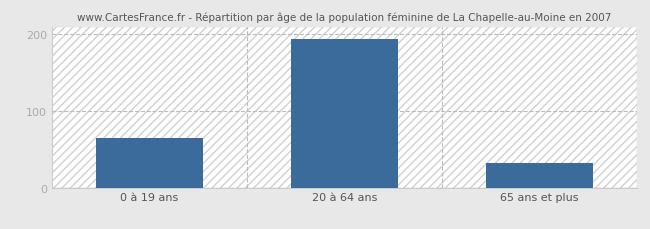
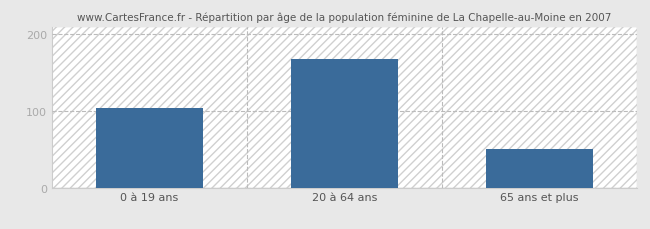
0 à 19 ans: 65 -> 104
20 à 64 ans: 194 -> 168
65 ans et plus: 32 -> 50
